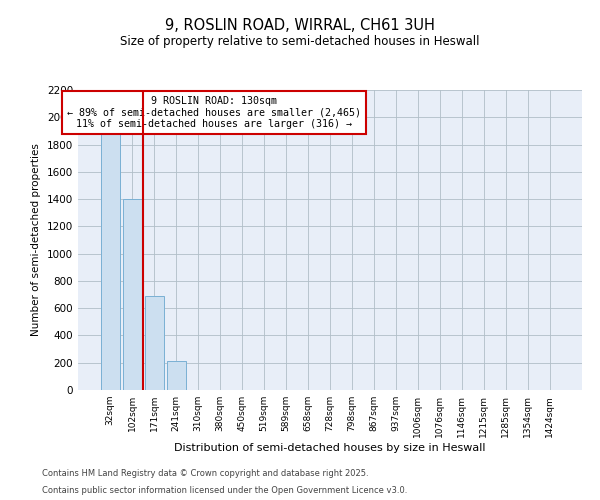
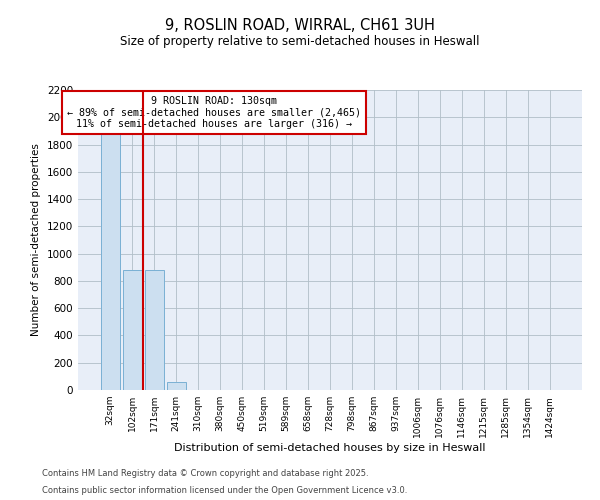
102sqm: 1400 -> 880
171sqm: 690 -> 880
241sqm: 210 -> 60
